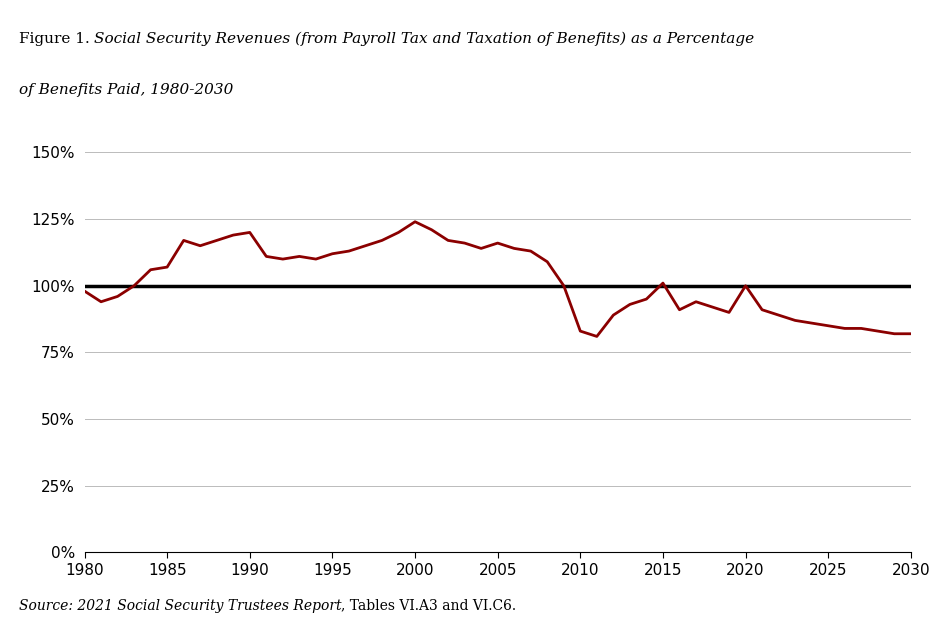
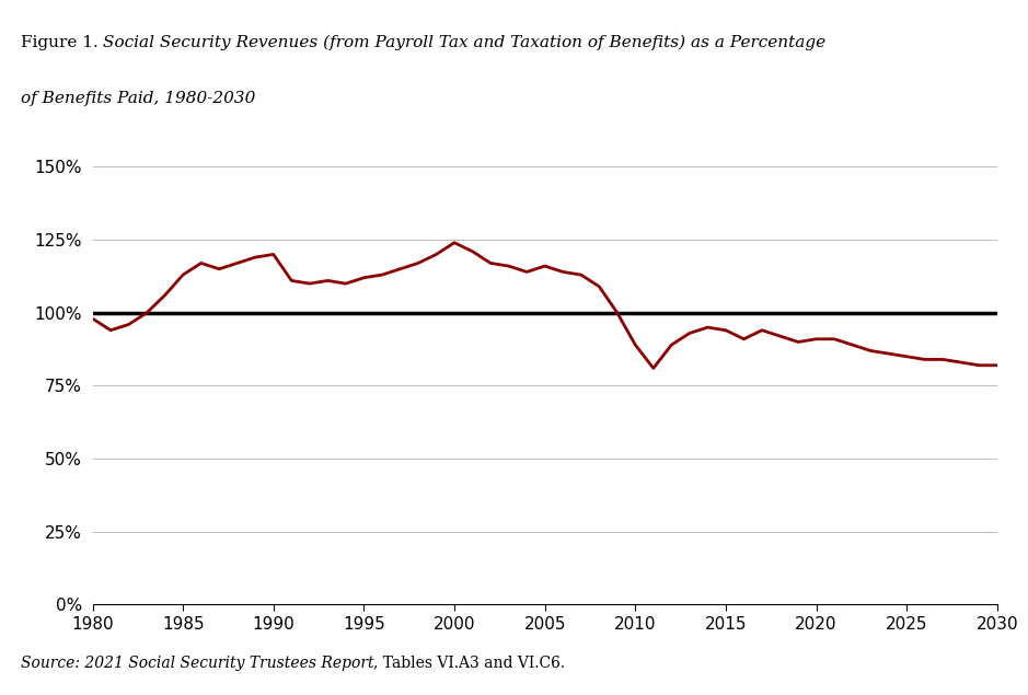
1985: 107% -> 113%
2010: 83% -> 89%
2015: 101% -> 94%
2020: 100% -> 91%
